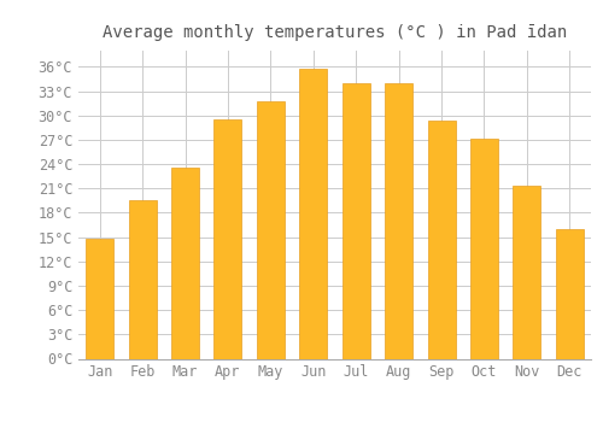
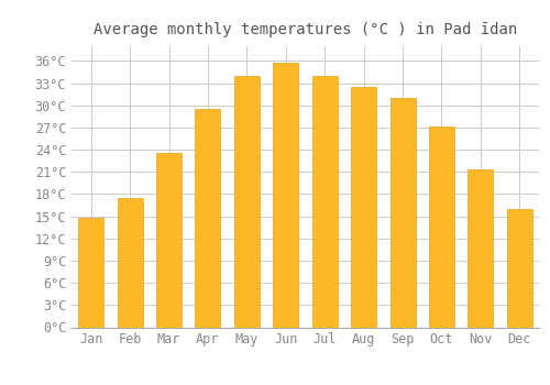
Feb: 19.6°C -> 17.5°C
May: 31.8°C -> 34.0°C
Aug: 34.0°C -> 32.5°C
Sep: 29.4°C -> 31.0°C
